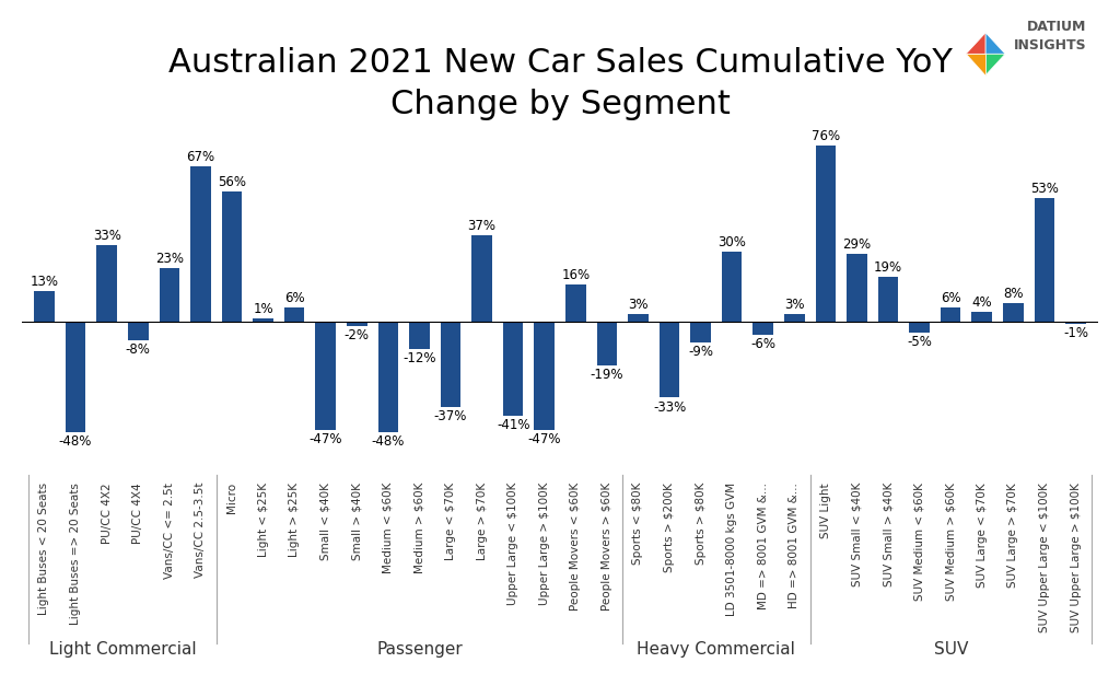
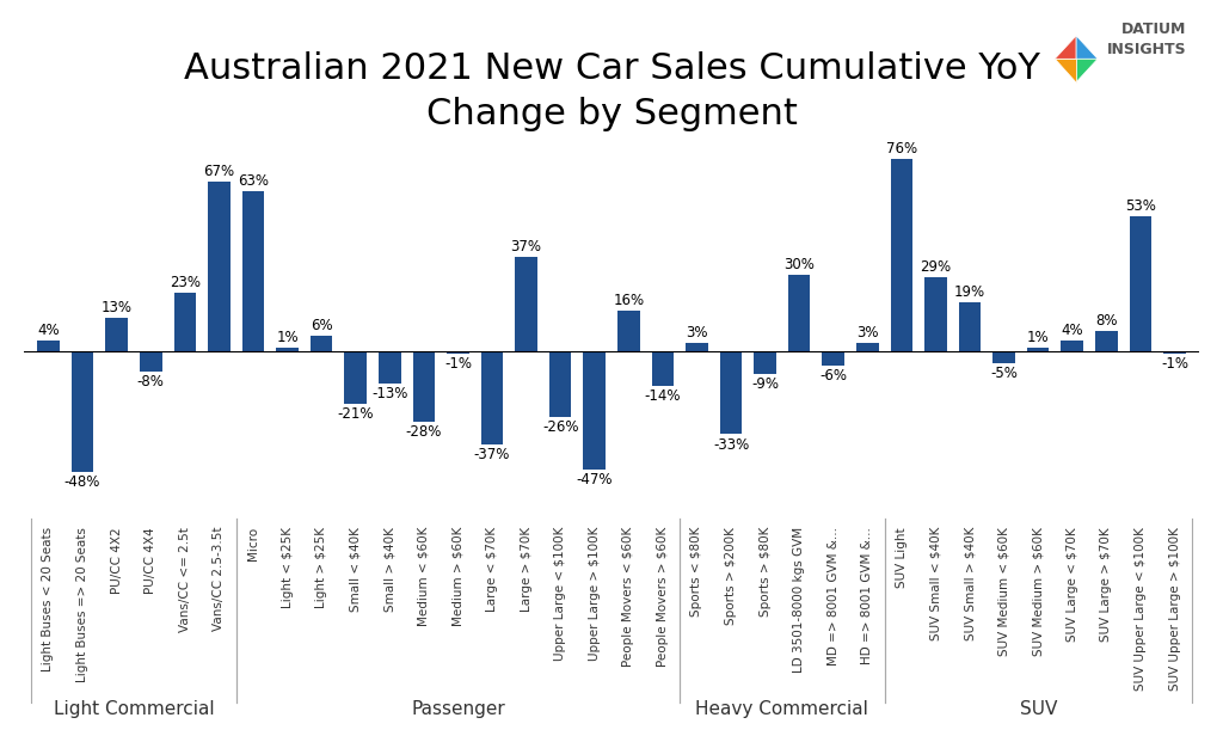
Light Buses < 20 Seats: 13% -> 4%
PU/CC 4X2: 33% -> 13%
Micro: 56% -> 63%
Small < $40K: -47% -> -21%
Small > $40K: -2% -> -13%
Medium < $60K: -48% -> -28%
Medium > $60K: -12% -> -1%
Upper Large < $100K: -41% -> -26%
People Movers > $60K: -19% -> -14%
SUV Medium > $60K: 6% -> 1%
